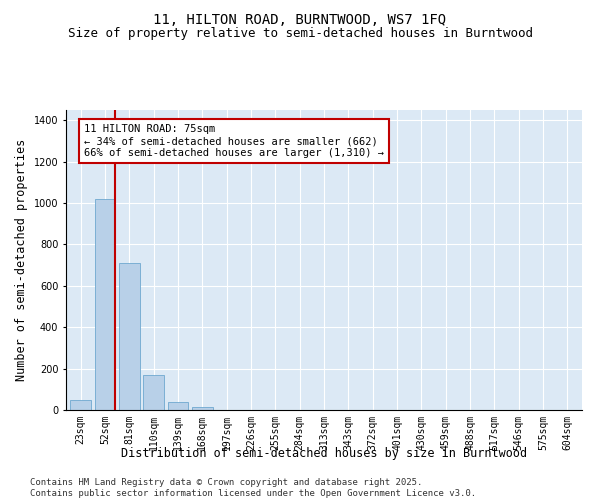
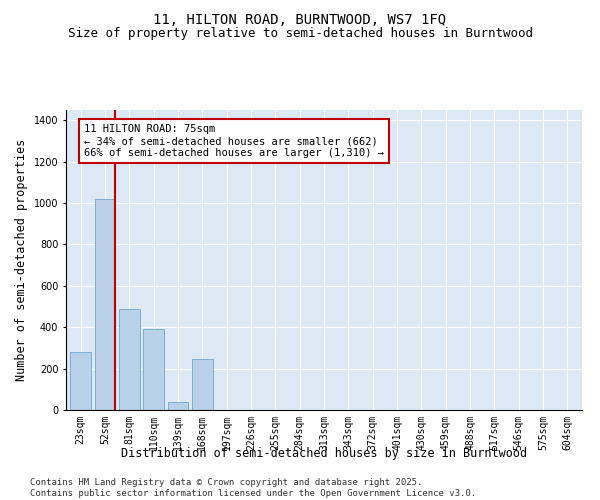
23sqm: 48 -> 280
81sqm: 710 -> 490
110sqm: 170 -> 390
168sqm: 15 -> 245
